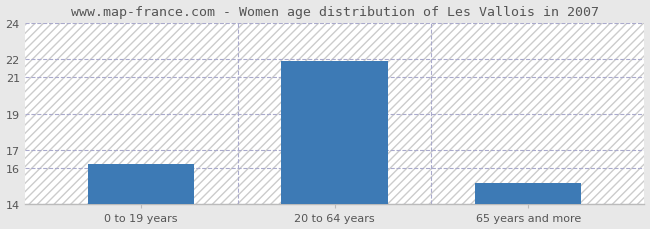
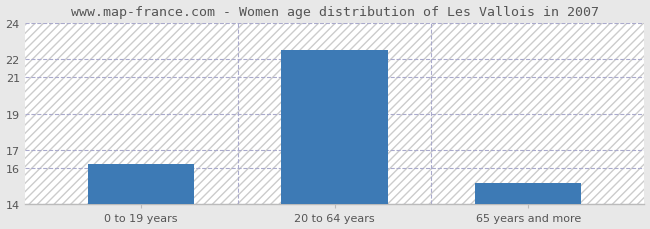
20 to 64 years: 21.9 -> 22.5
